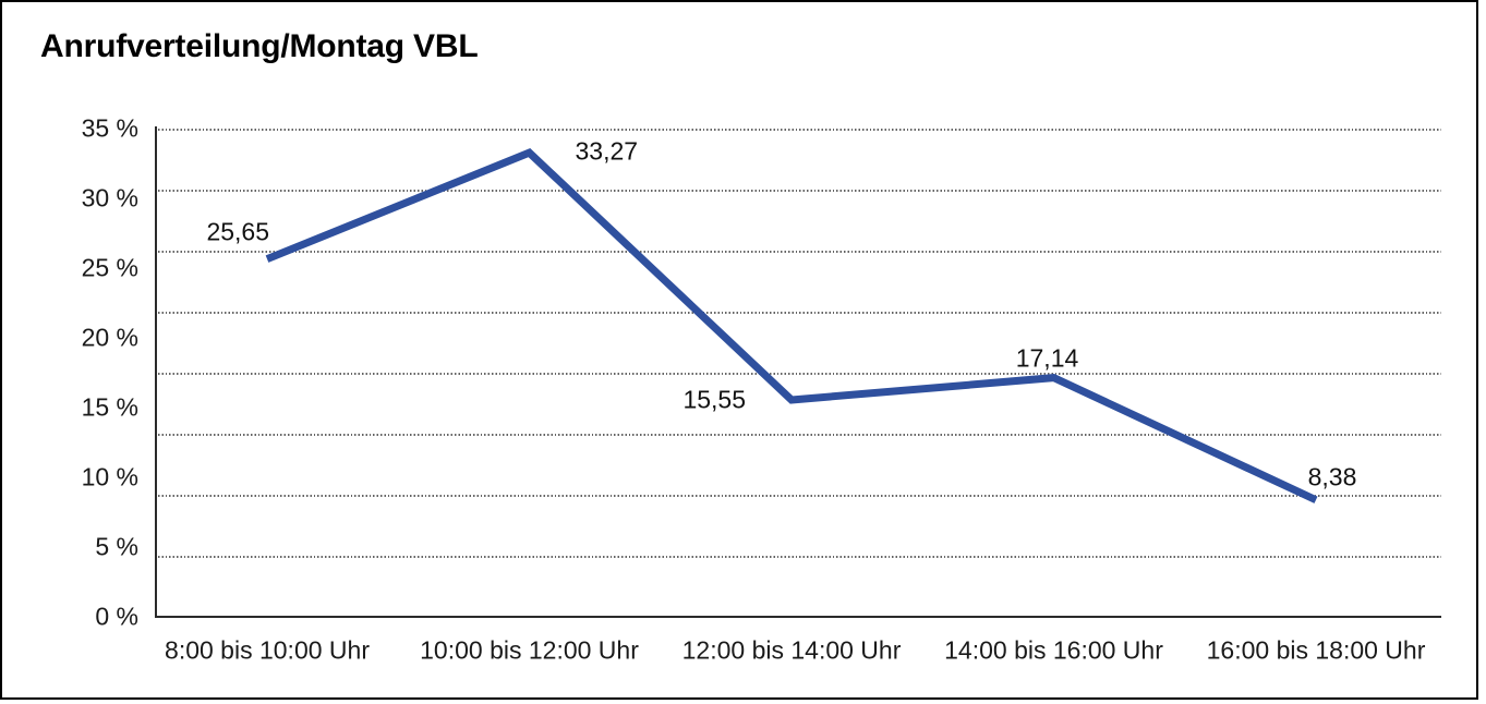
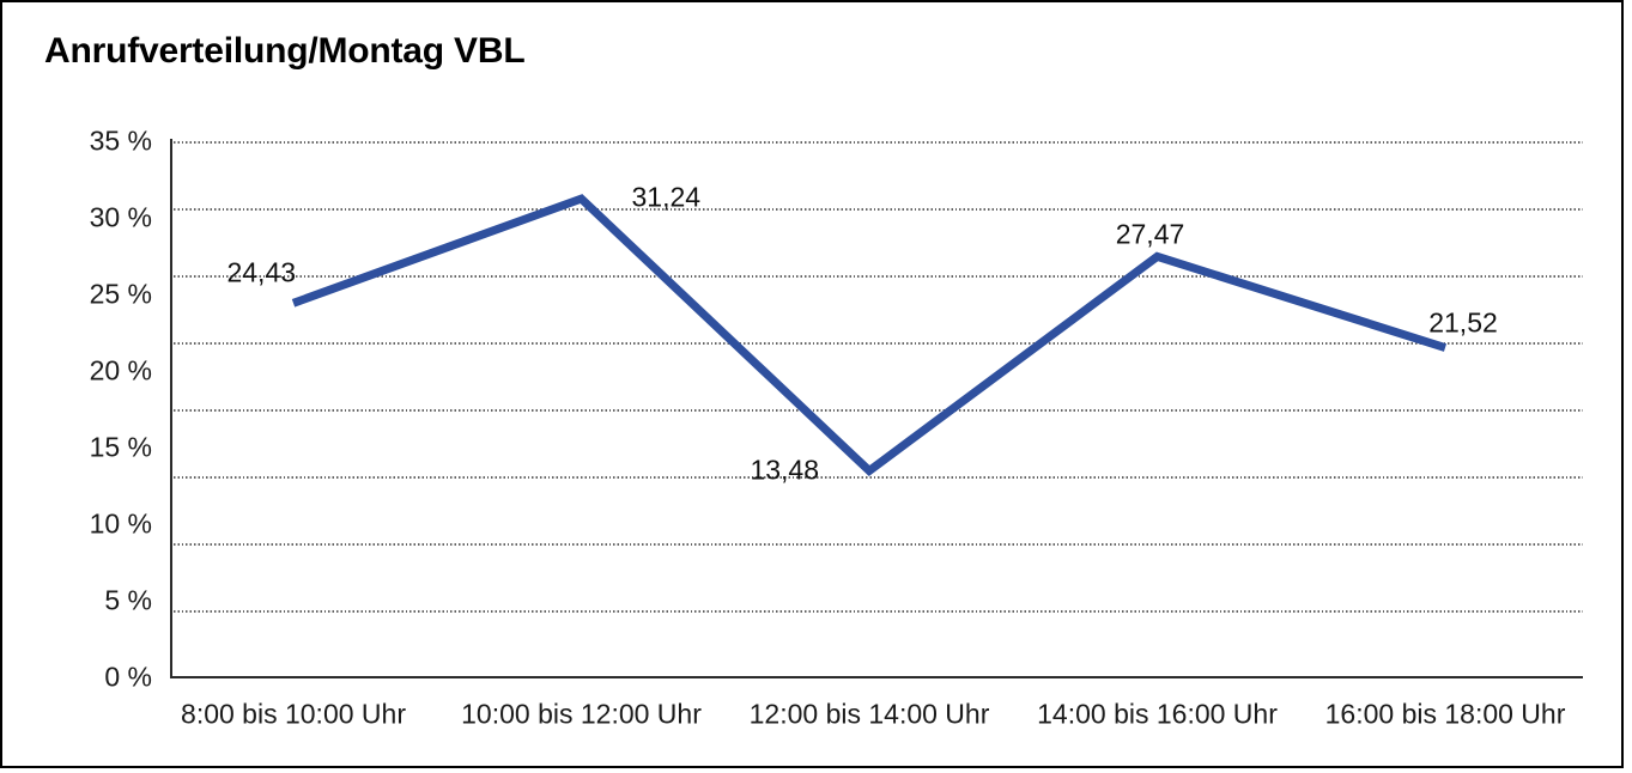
8:00 bis 10:00 Uhr: 25,65 -> 24,43
10:00 bis 12:00 Uhr: 33,27 -> 31,24
12:00 bis 14:00 Uhr: 15,55 -> 13,48
14:00 bis 16:00 Uhr: 17,14 -> 27,47
16:00 bis 18:00 Uhr: 8,38 -> 21,52
